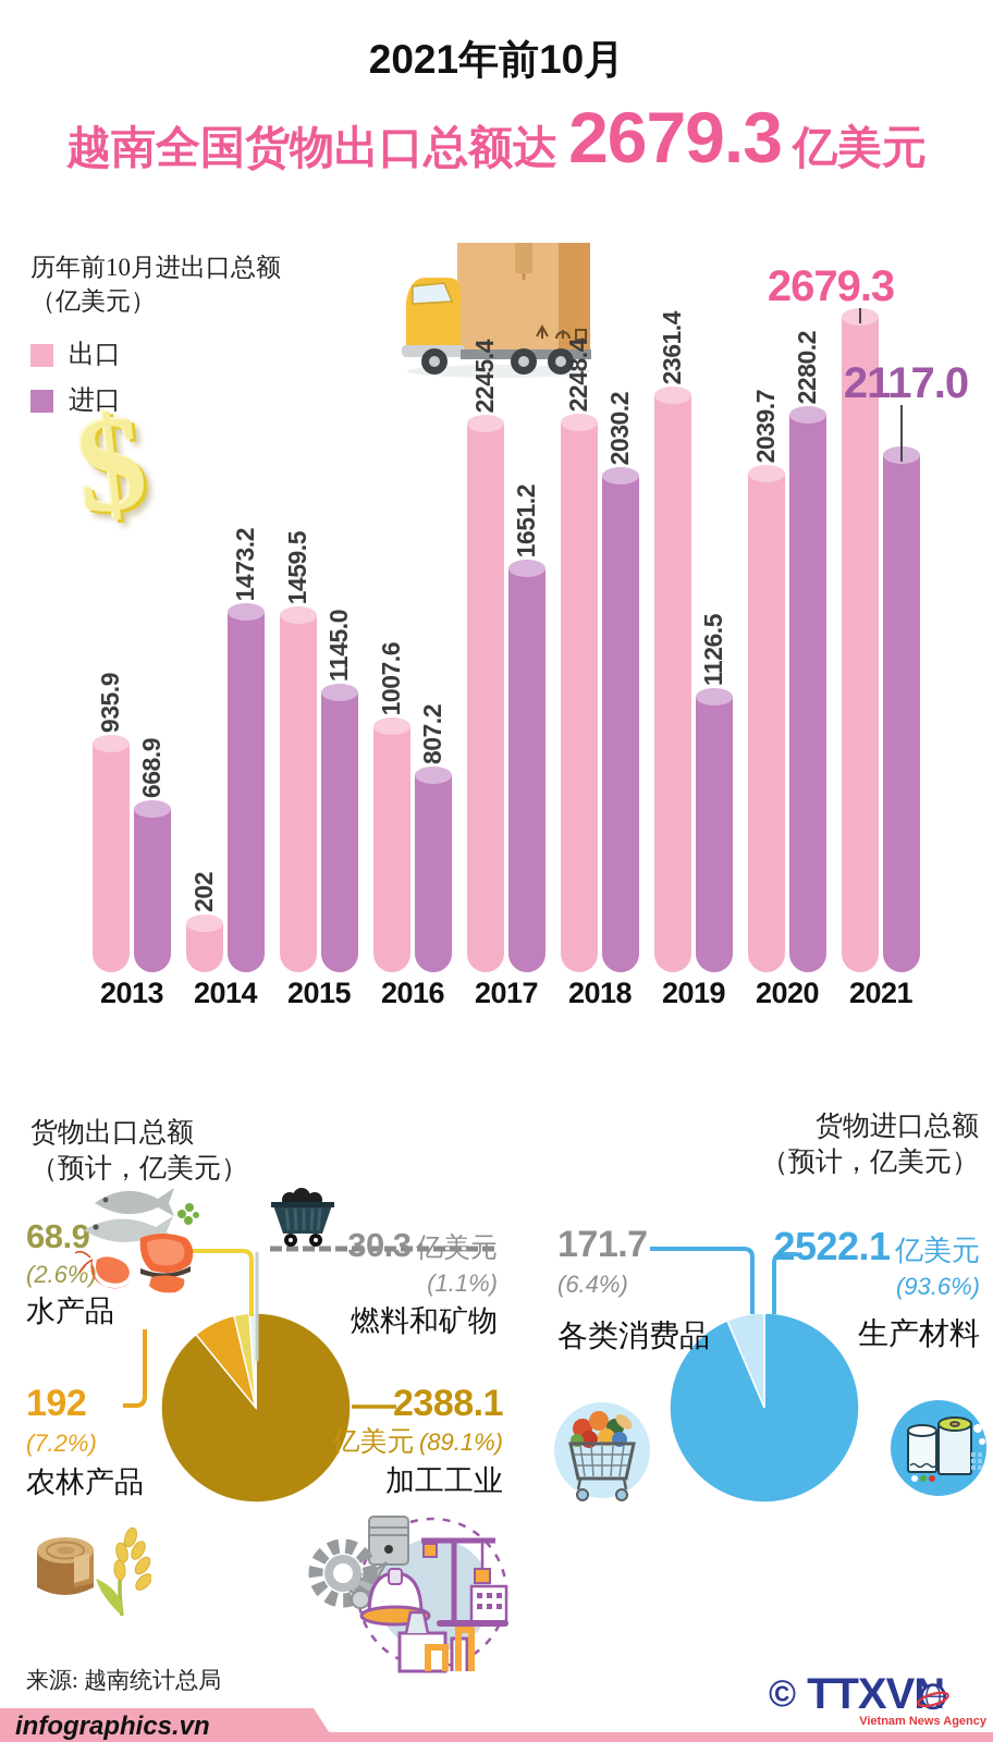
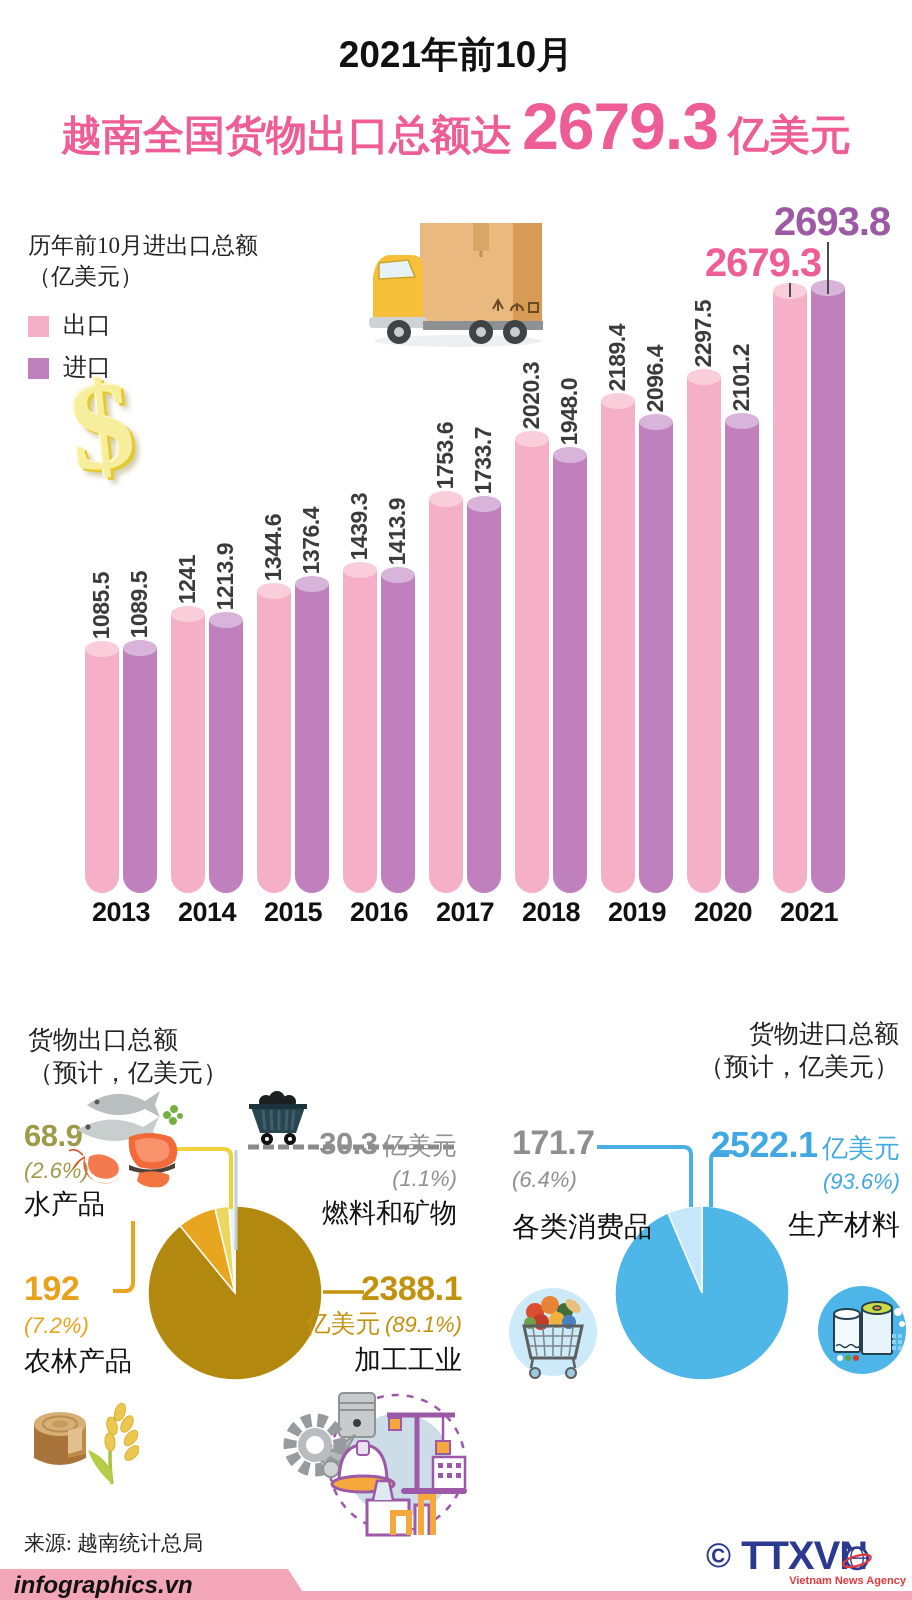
历年前10月进出口总额（亿美元）/出口/2013: 935.9 -> 1085.5
历年前10月进出口总额（亿美元）/进口/2013: 668.9 -> 1089.5
历年前10月进出口总额（亿美元）/出口/2014: 202 -> 1241
历年前10月进出口总额（亿美元）/进口/2014: 1473.2 -> 1213.9
历年前10月进出口总额（亿美元）/出口/2015: 1459.5 -> 1344.6
历年前10月进出口总额（亿美元）/进口/2015: 1145.0 -> 1376.4
历年前10月进出口总额（亿美元）/出口/2016: 1007.6 -> 1439.3
历年前10月进出口总额（亿美元）/进口/2016: 807.2 -> 1413.9
历年前10月进出口总额（亿美元）/出口/2017: 2245.4 -> 1753.6
历年前10月进出口总额（亿美元）/进口/2017: 1651.2 -> 1733.7
历年前10月进出口总额（亿美元）/出口/2018: 2248.4 -> 2020.3
历年前10月进出口总额（亿美元）/进口/2018: 2030.2 -> 1948.0
历年前10月进出口总额（亿美元）/出口/2019: 2361.4 -> 2189.4
历年前10月进出口总额（亿美元）/进口/2019: 1126.5 -> 2096.4
历年前10月进出口总额（亿美元）/出口/2020: 2039.7 -> 2297.5
历年前10月进出口总额（亿美元）/进口/2020: 2280.2 -> 2101.2
历年前10月进出口总额（亿美元）/进口/2021: 2117.0 -> 2693.8
